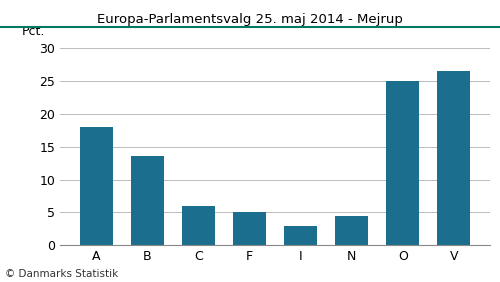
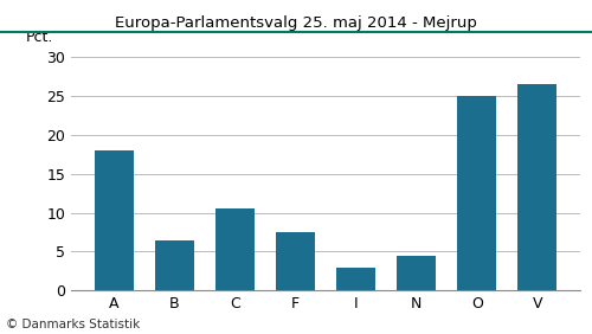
B: 13.6 -> 6.5
C: 6.0 -> 10.5
F: 5.0 -> 7.5
